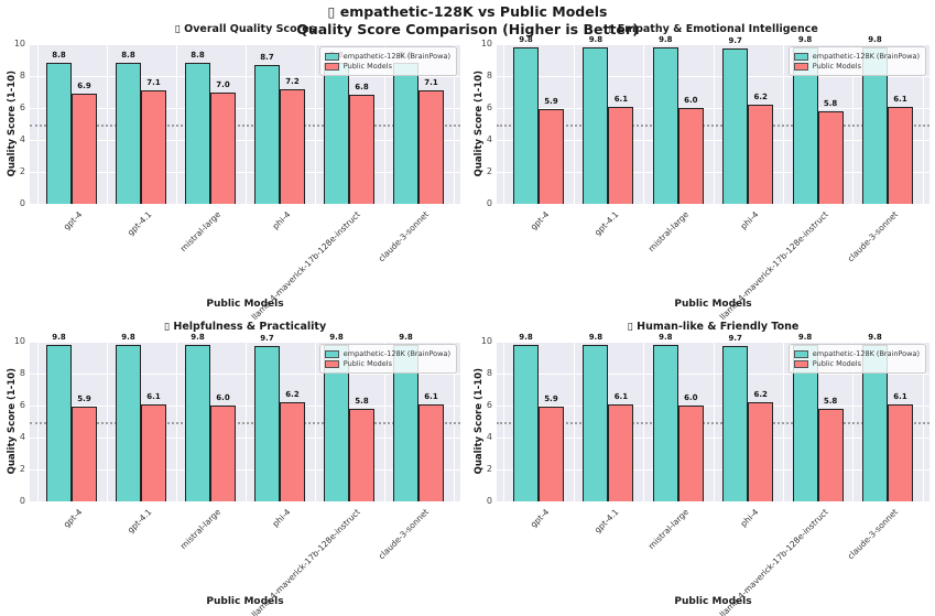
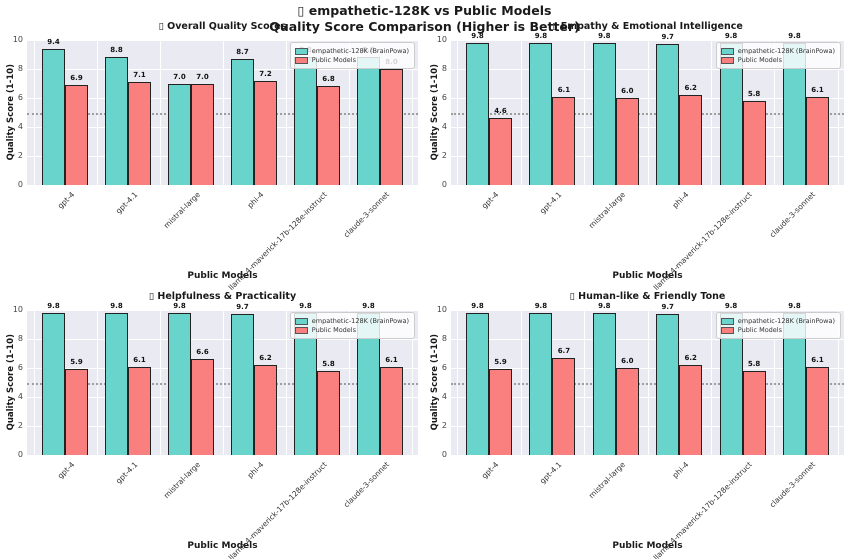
▯ Overall Quality Scores/empathetic-128K (BrainPowa)/gpt-4: 8.8 -> 9.4
▯ Overall Quality Scores/empathetic-128K (BrainPowa)/mistral-large: 8.8 -> 7.0
▯ Overall Quality Scores/Public Models/claude-3-sonnet: 7.1 -> 8.0
▯ Empathy & Emotional Intelligence/Public Models/gpt-4: 5.9 -> 4.6
▯ Helpfulness & Practicality/Public Models/mistral-large: 6.0 -> 6.6
▯ Human-like & Friendly Tone/Public Models/gpt-4.1: 6.1 -> 6.7
